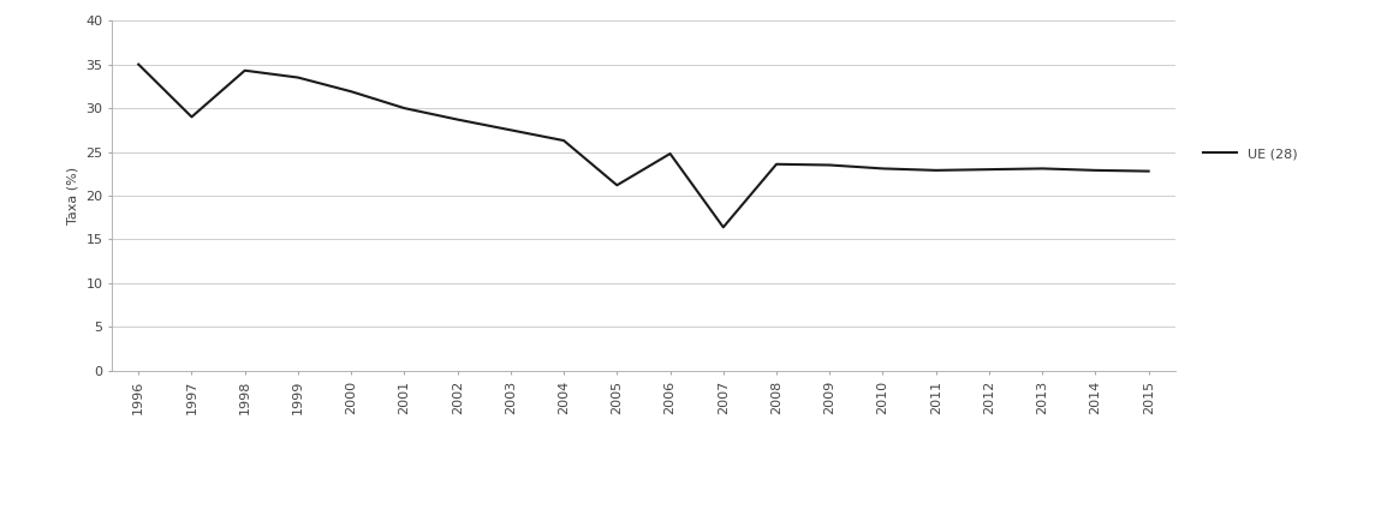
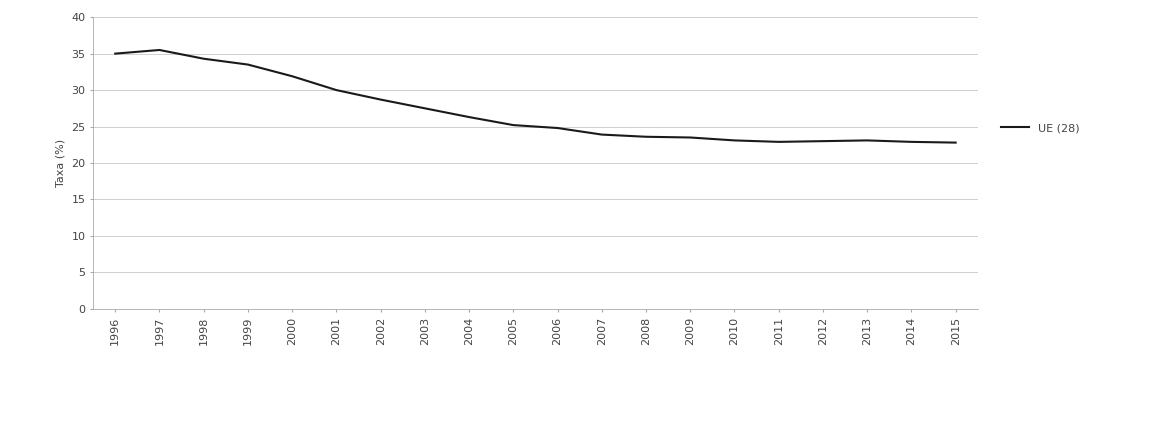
1997: 29.0 -> 35.5
2005: 21.2 -> 25.2
2007: 16.4 -> 23.9
